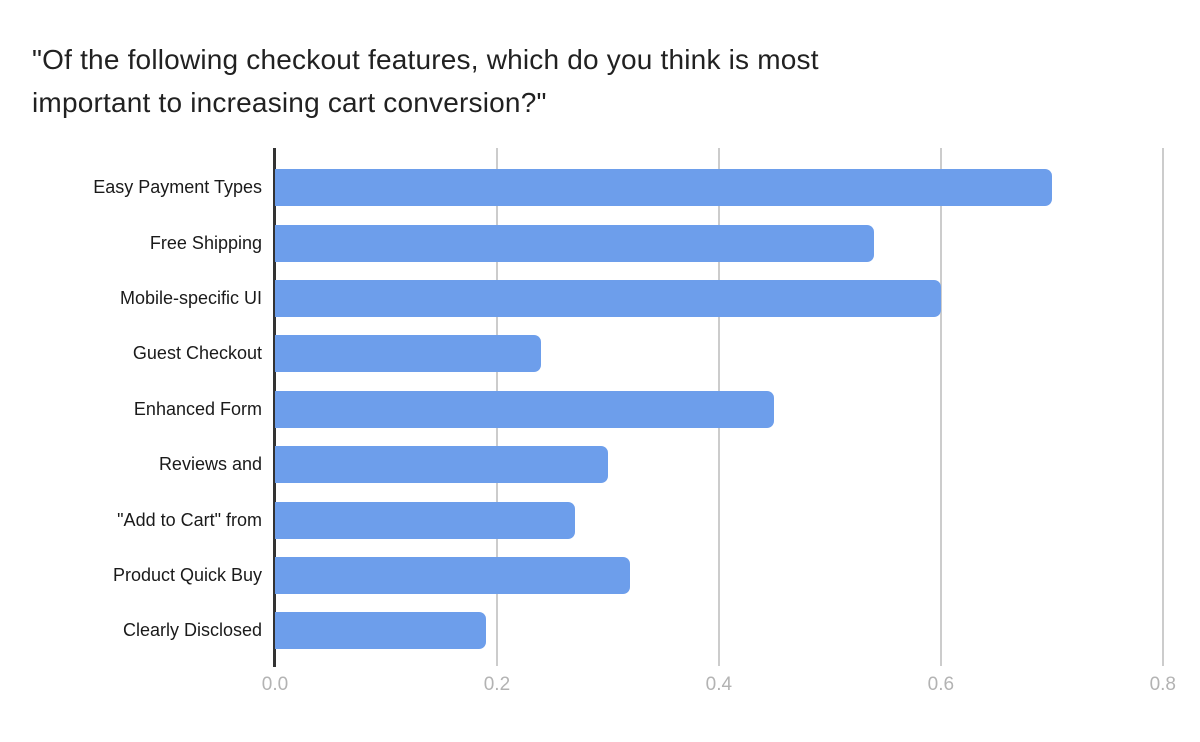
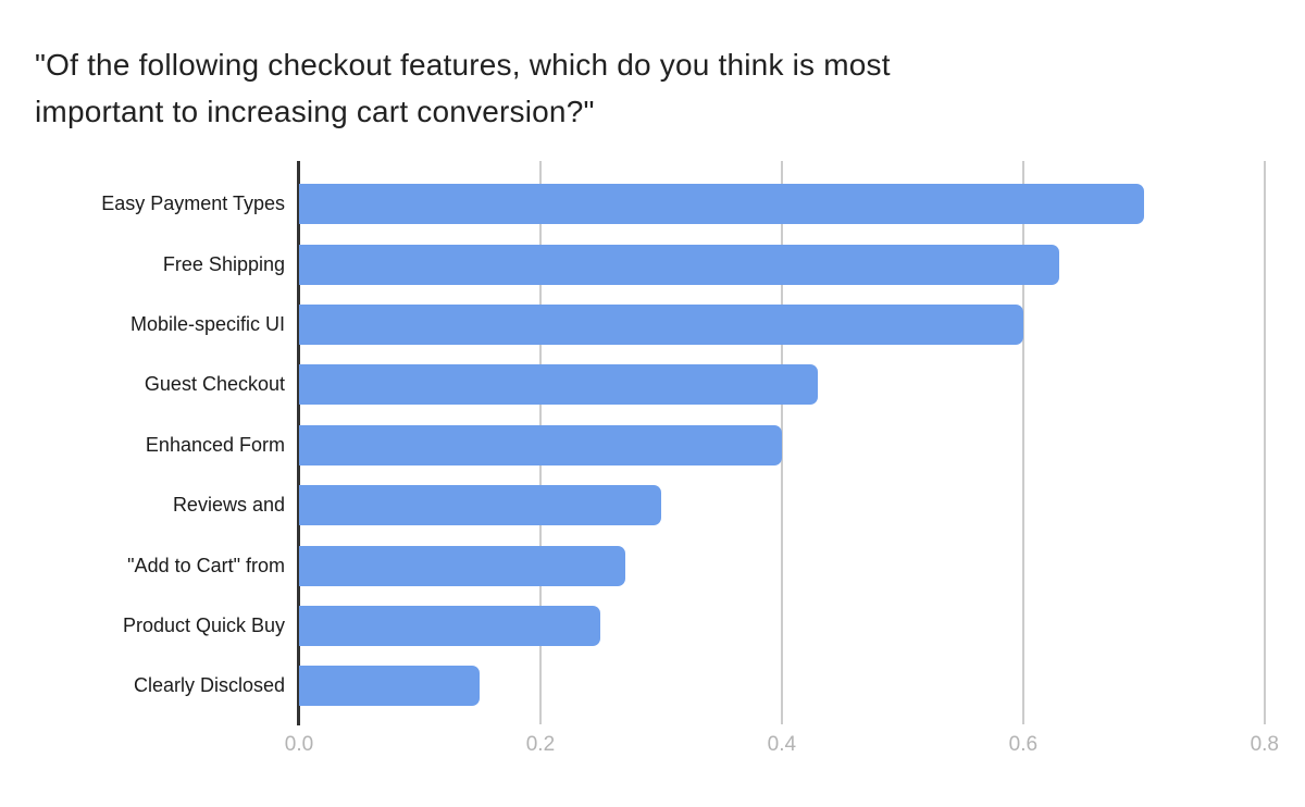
Free Shipping: 0.54 -> 0.63
Guest Checkout: 0.24 -> 0.43
Enhanced Form: 0.45 -> 0.40
Product Quick Buy: 0.32 -> 0.25
Clearly Disclosed: 0.19 -> 0.15
